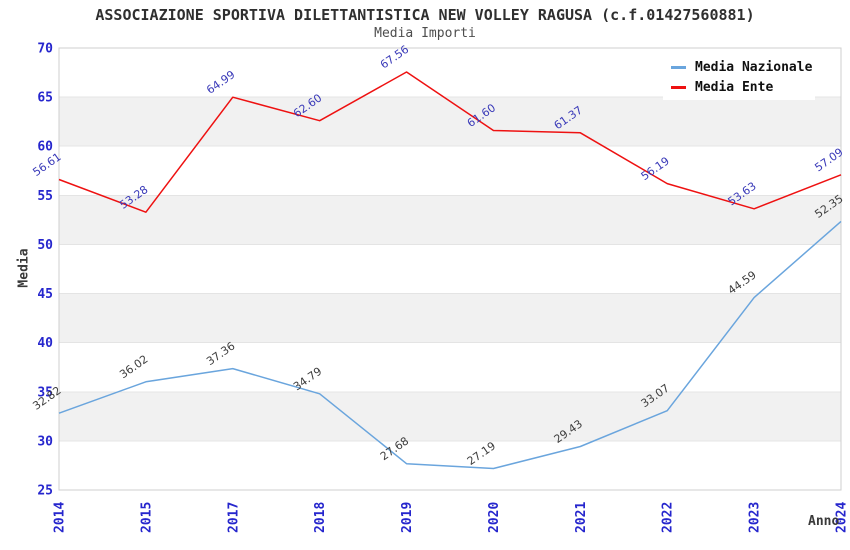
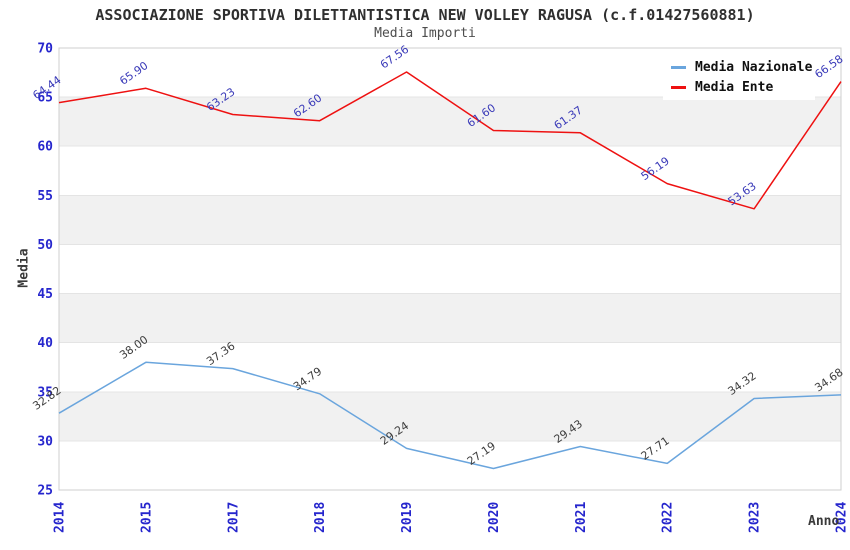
Media Ente/2014: 56.61 -> 64.44
Media Nazionale/2015: 36.02 -> 38.00
Media Ente/2015: 53.28 -> 65.90
Media Ente/2017: 64.99 -> 63.23
Media Nazionale/2019: 27.68 -> 29.24
Media Nazionale/2022: 33.07 -> 27.71
Media Nazionale/2023: 44.59 -> 34.32
Media Nazionale/2024: 52.35 -> 34.68
Media Ente/2024: 57.09 -> 66.58
